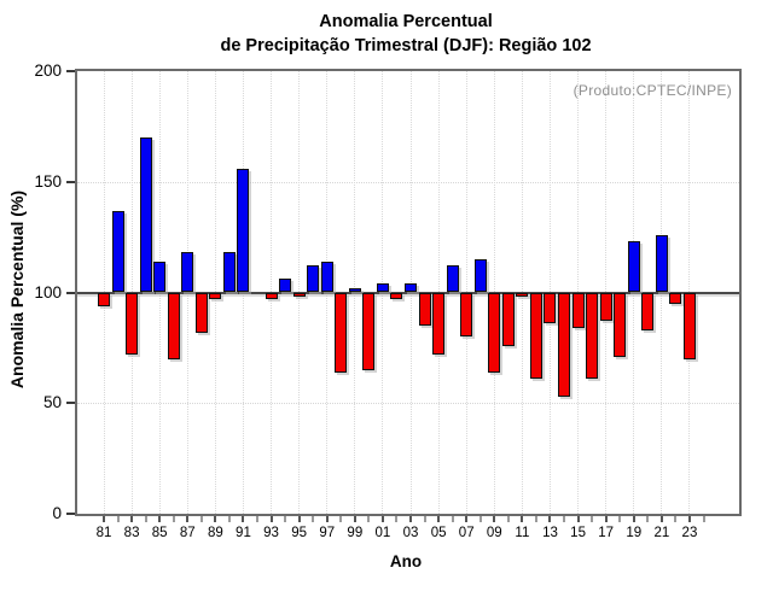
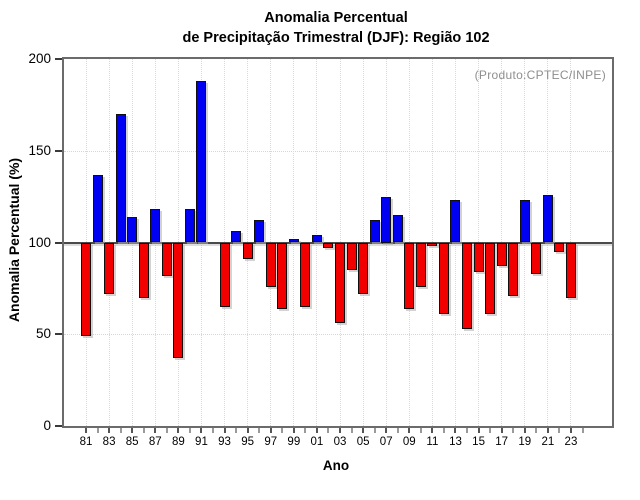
81: 94 -> 49
89: 97 -> 37
91: 156 -> 188
93: 97 -> 65
95: 98 -> 91
97: 114 -> 76
03: 104 -> 56
07: 80 -> 125
13: 86 -> 123
